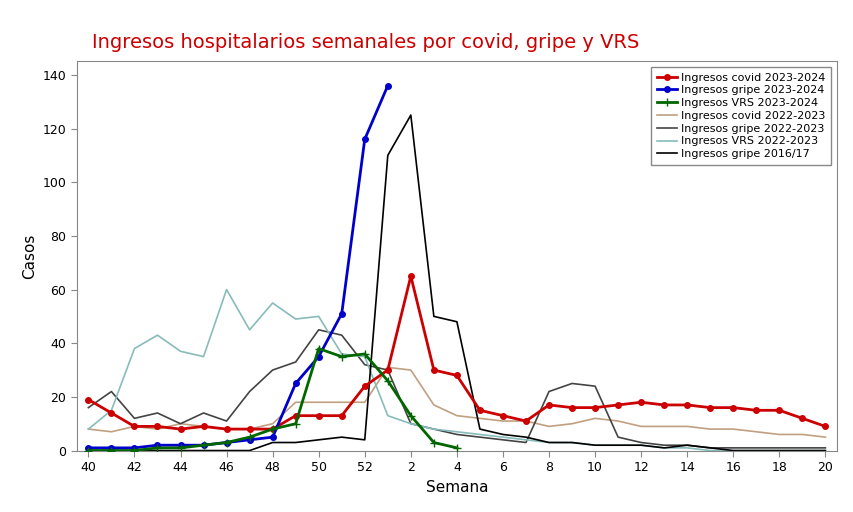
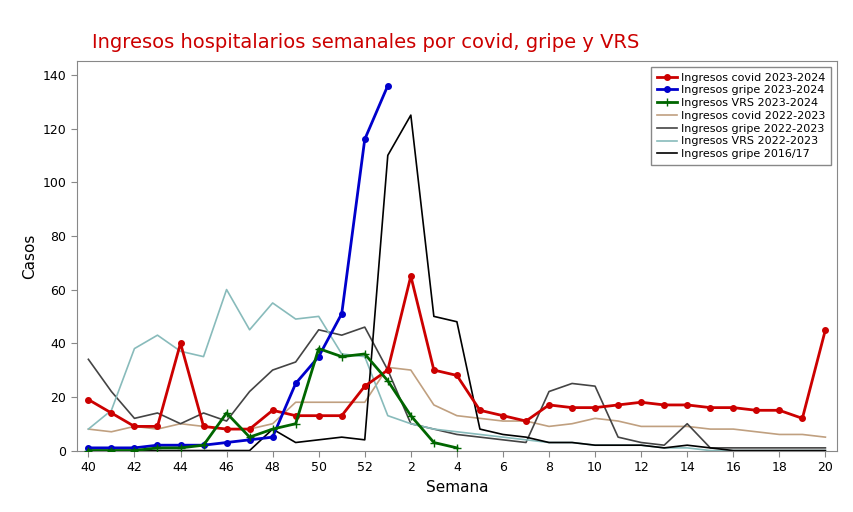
Ingresos gripe 2022-2023/40: 16 -> 34
Ingresos covid 2023-2024/44: 8 -> 40
Ingresos VRS 2023-2024/46: 3 -> 14
Ingresos covid 2023-2024/48: 8 -> 15
Ingresos gripe 2016/17/48: 3 -> 8
Ingresos gripe 2022-2023/52: 32 -> 46
Ingresos gripe 2022-2023/14: 2 -> 10
Ingresos covid 2023-2024/20: 9 -> 45
